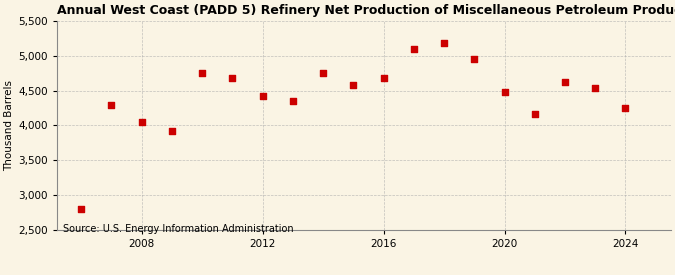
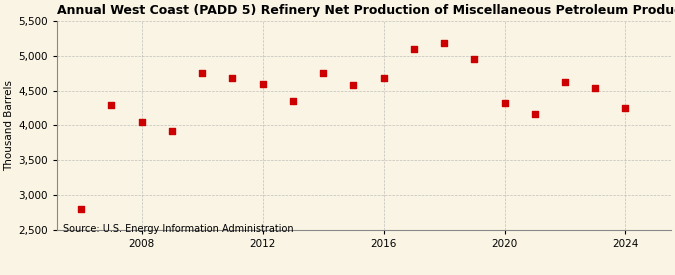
2012: 4,420 -> 4,600
2020: 4,480 -> 4,320
